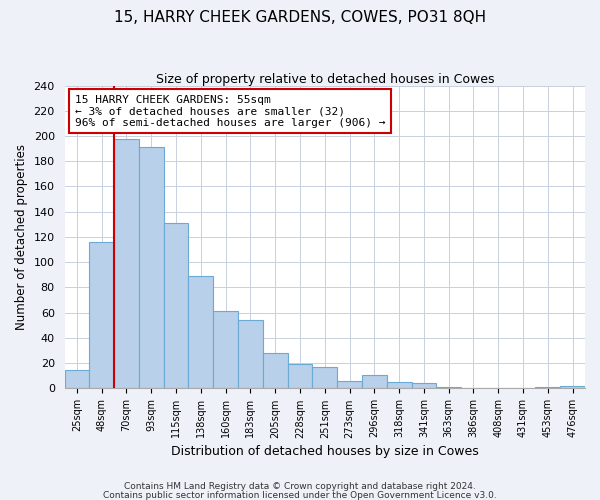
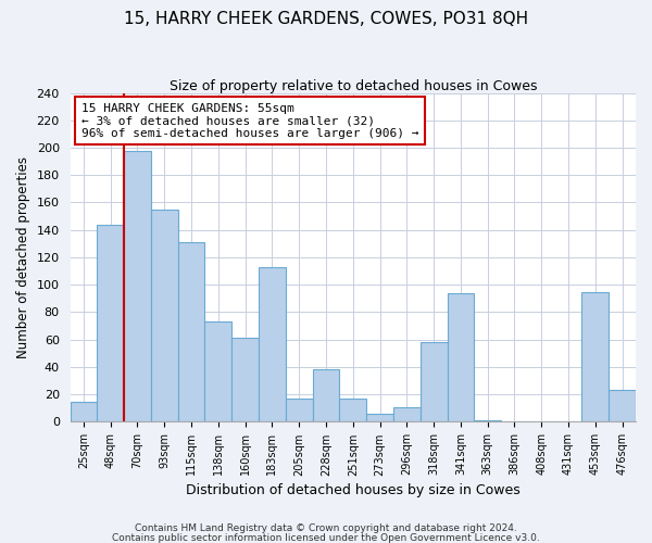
48sqm: 116 -> 144
93sqm: 191 -> 155
138sqm: 89 -> 73
183sqm: 54 -> 113
205sqm: 28 -> 17
228sqm: 19 -> 38
318sqm: 5 -> 58
341sqm: 4 -> 94
453sqm: 1 -> 95
476sqm: 2 -> 23
